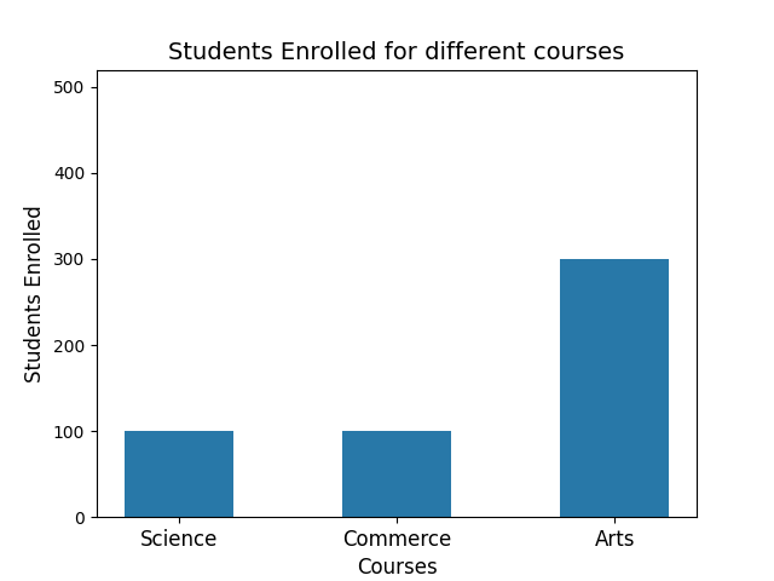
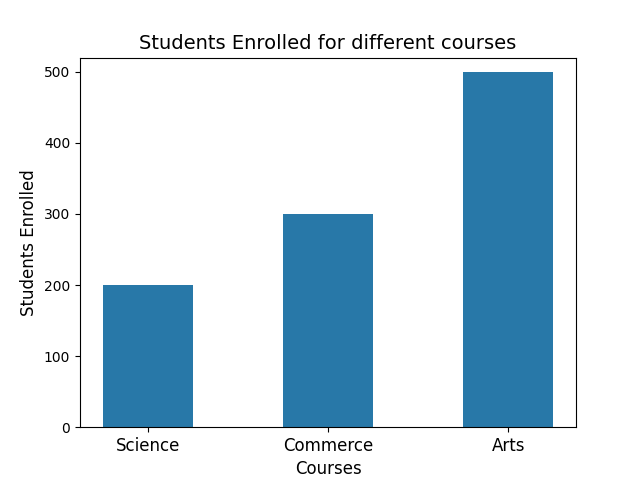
Science: 100 -> 200
Commerce: 100 -> 300
Arts: 300 -> 500
